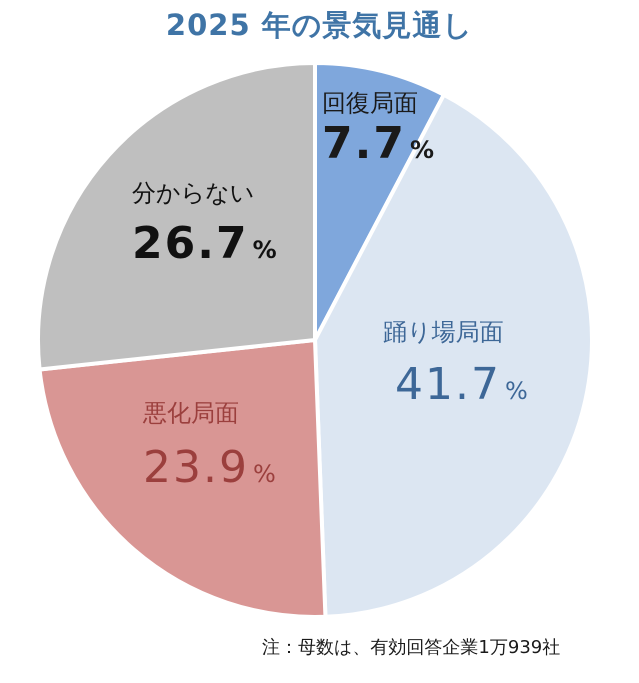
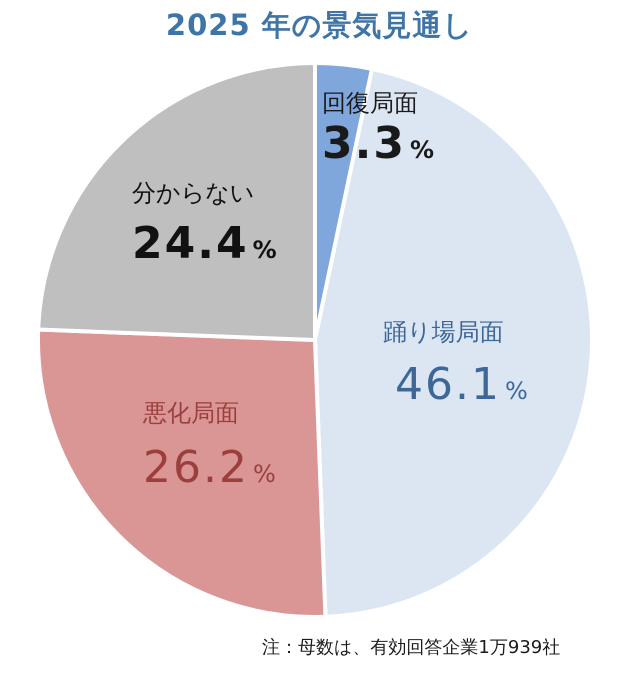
回復局面: 7.7 -> 3.3
踊り場局面: 41.7 -> 46.1
悪化局面: 23.9 -> 26.2
分からない: 26.7 -> 24.4
